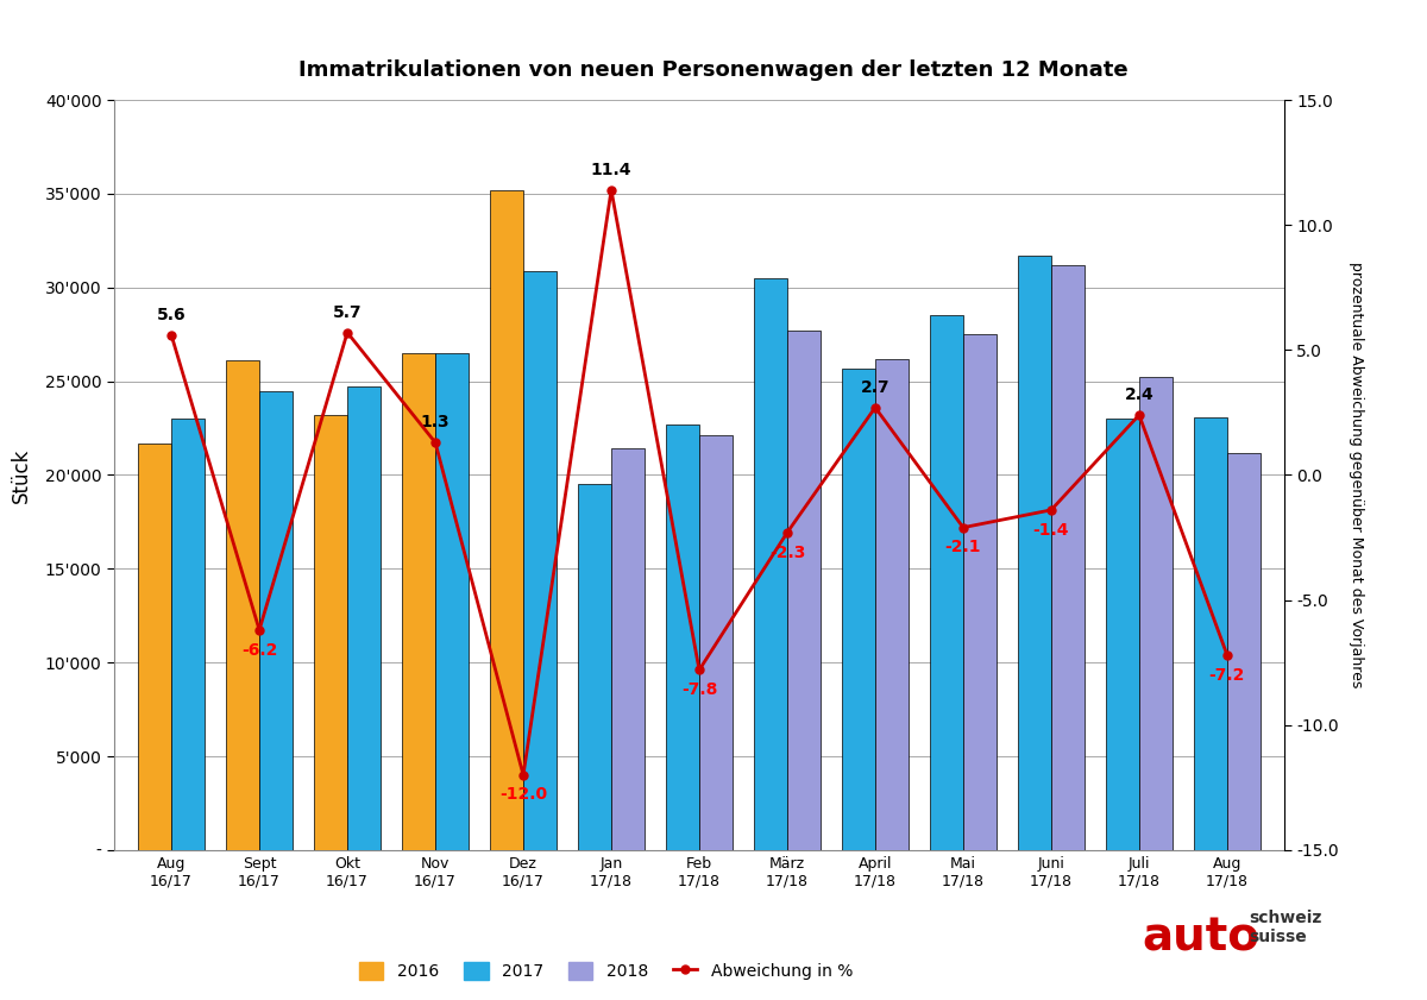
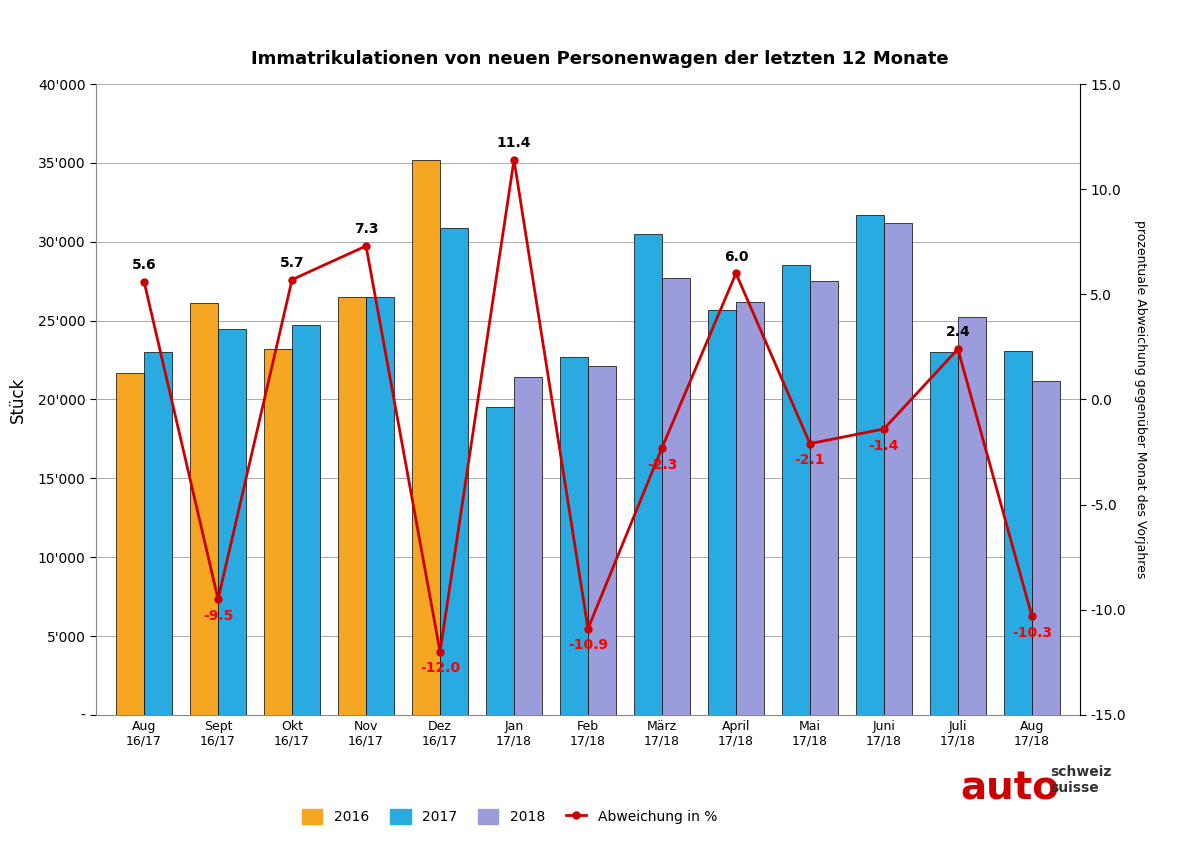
Abweichung in %/Sept 16/17: -6.2 -> -9.5
Abweichung in %/Nov 16/17: 1.3 -> 7.3
Abweichung in %/Feb 17/18: -7.8 -> -10.9
Abweichung in %/April 17/18: 2.7 -> 6.0
Abweichung in %/Aug 17/18: -7.2 -> -10.3
